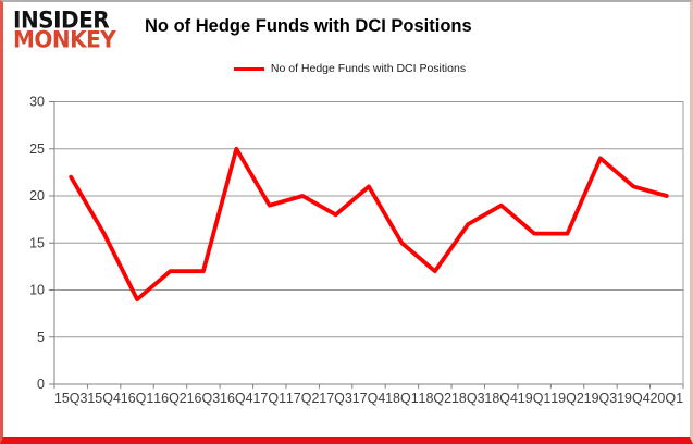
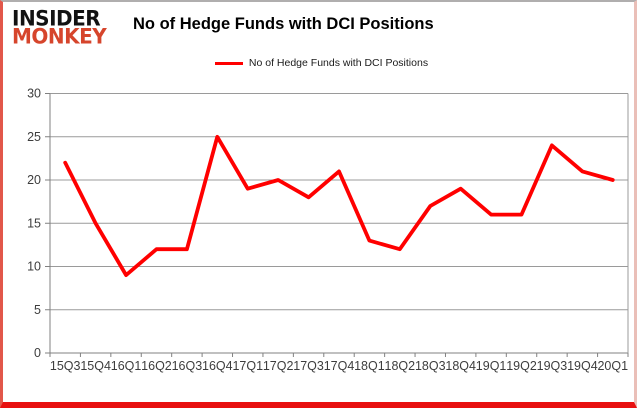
15Q4: 16 -> 15
18Q1: 15 -> 13
